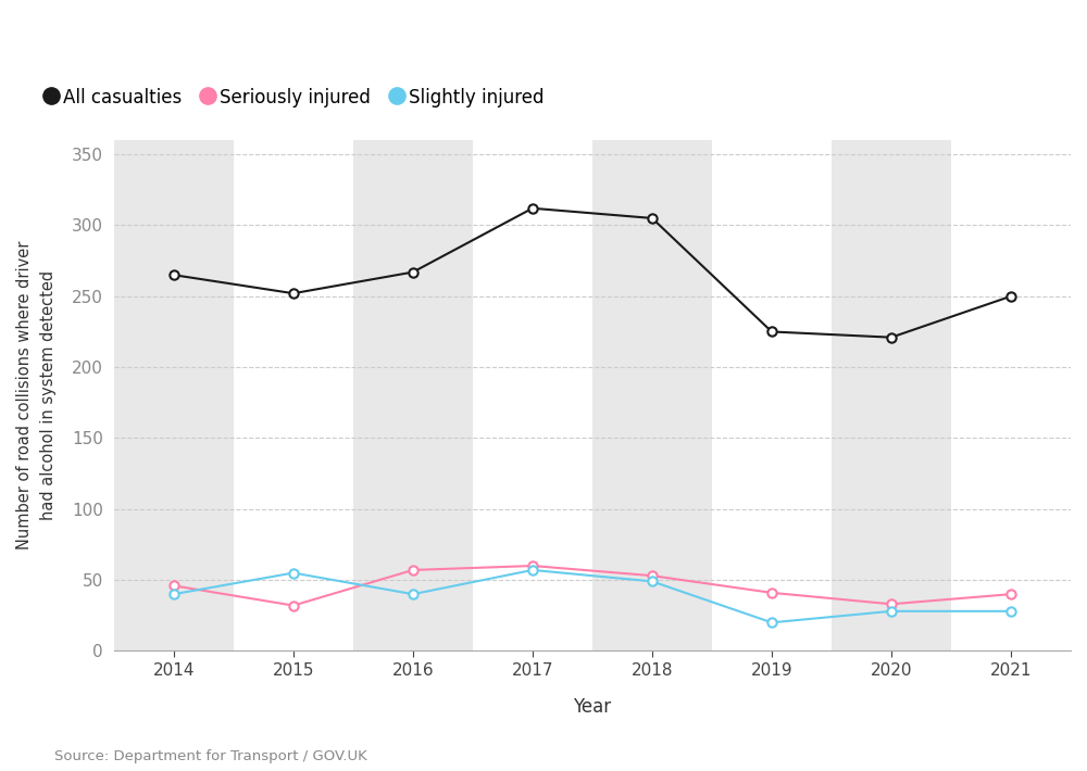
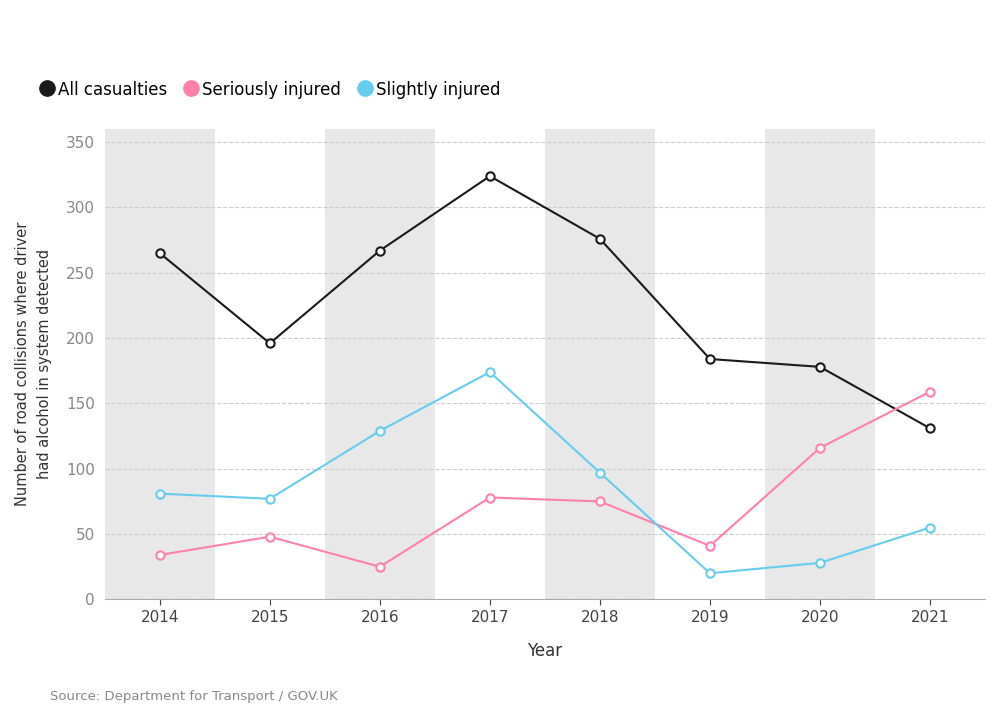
Seriously injured/2014: 46 -> 34
Slightly injured/2014: 40 -> 81
All casualties/2015: 252 -> 196
Seriously injured/2015: 32 -> 48
Slightly injured/2015: 55 -> 77
Seriously injured/2016: 57 -> 25
Slightly injured/2016: 40 -> 129
All casualties/2017: 312 -> 324
Seriously injured/2017: 60 -> 78
Slightly injured/2017: 57 -> 174
All casualties/2018: 305 -> 276
Seriously injured/2018: 53 -> 75
Slightly injured/2018: 49 -> 97
All casualties/2019: 225 -> 184
All casualties/2020: 221 -> 178
Seriously injured/2020: 33 -> 116
All casualties/2021: 250 -> 131
Seriously injured/2021: 40 -> 159
Slightly injured/2021: 28 -> 55
